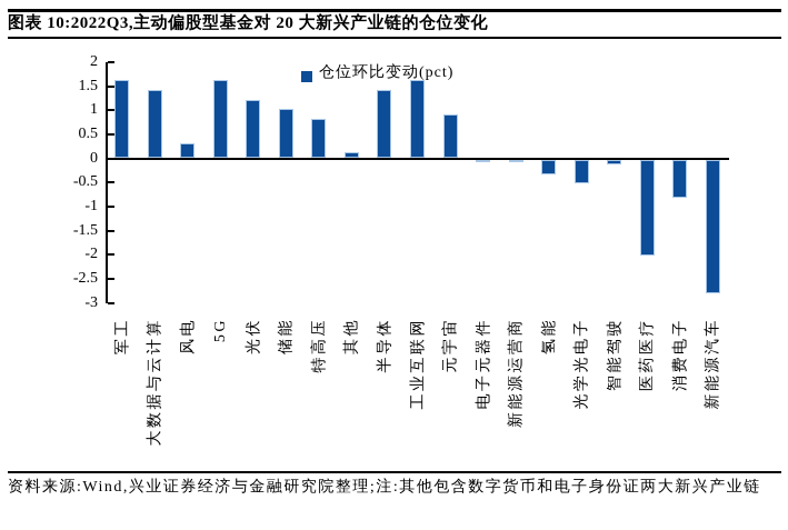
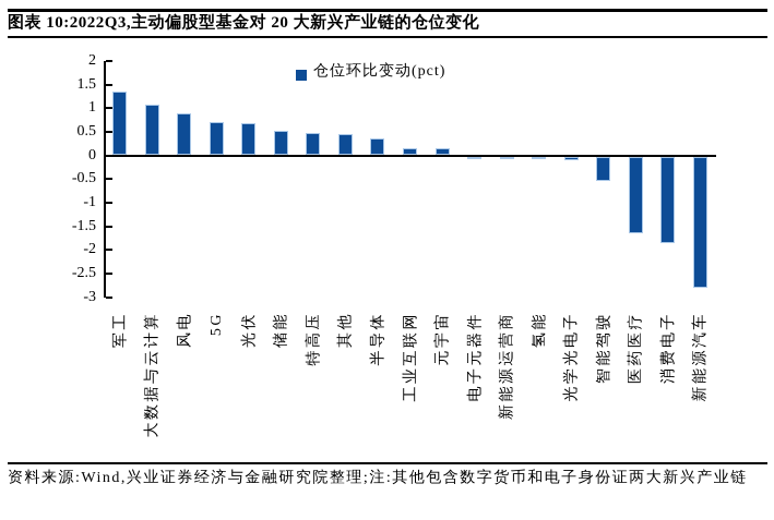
军工: 1.6 -> 1.3
大数据与云计算: 1.4 -> 1.1
风电: 0.3 -> 0.9
5G: 1.6 -> 0.7
光伏: 1.2 -> 0.7
储能: 1.0 -> 0.5
特高压: 0.8 -> 0.5
其他: 0.1 -> 0.4
半导体: 1.4 -> 0.3
工业互联网: 1.6 -> 0.1
元宇宙: 0.9 -> 0.1
氢能: -0.3 -> -0.1
光学光电子: -0.5 -> -0.1
智能驾驶: -0.1 -> -0.5
医药医疗: -2.0 -> -1.6
消费电子: -0.8 -> -1.8
